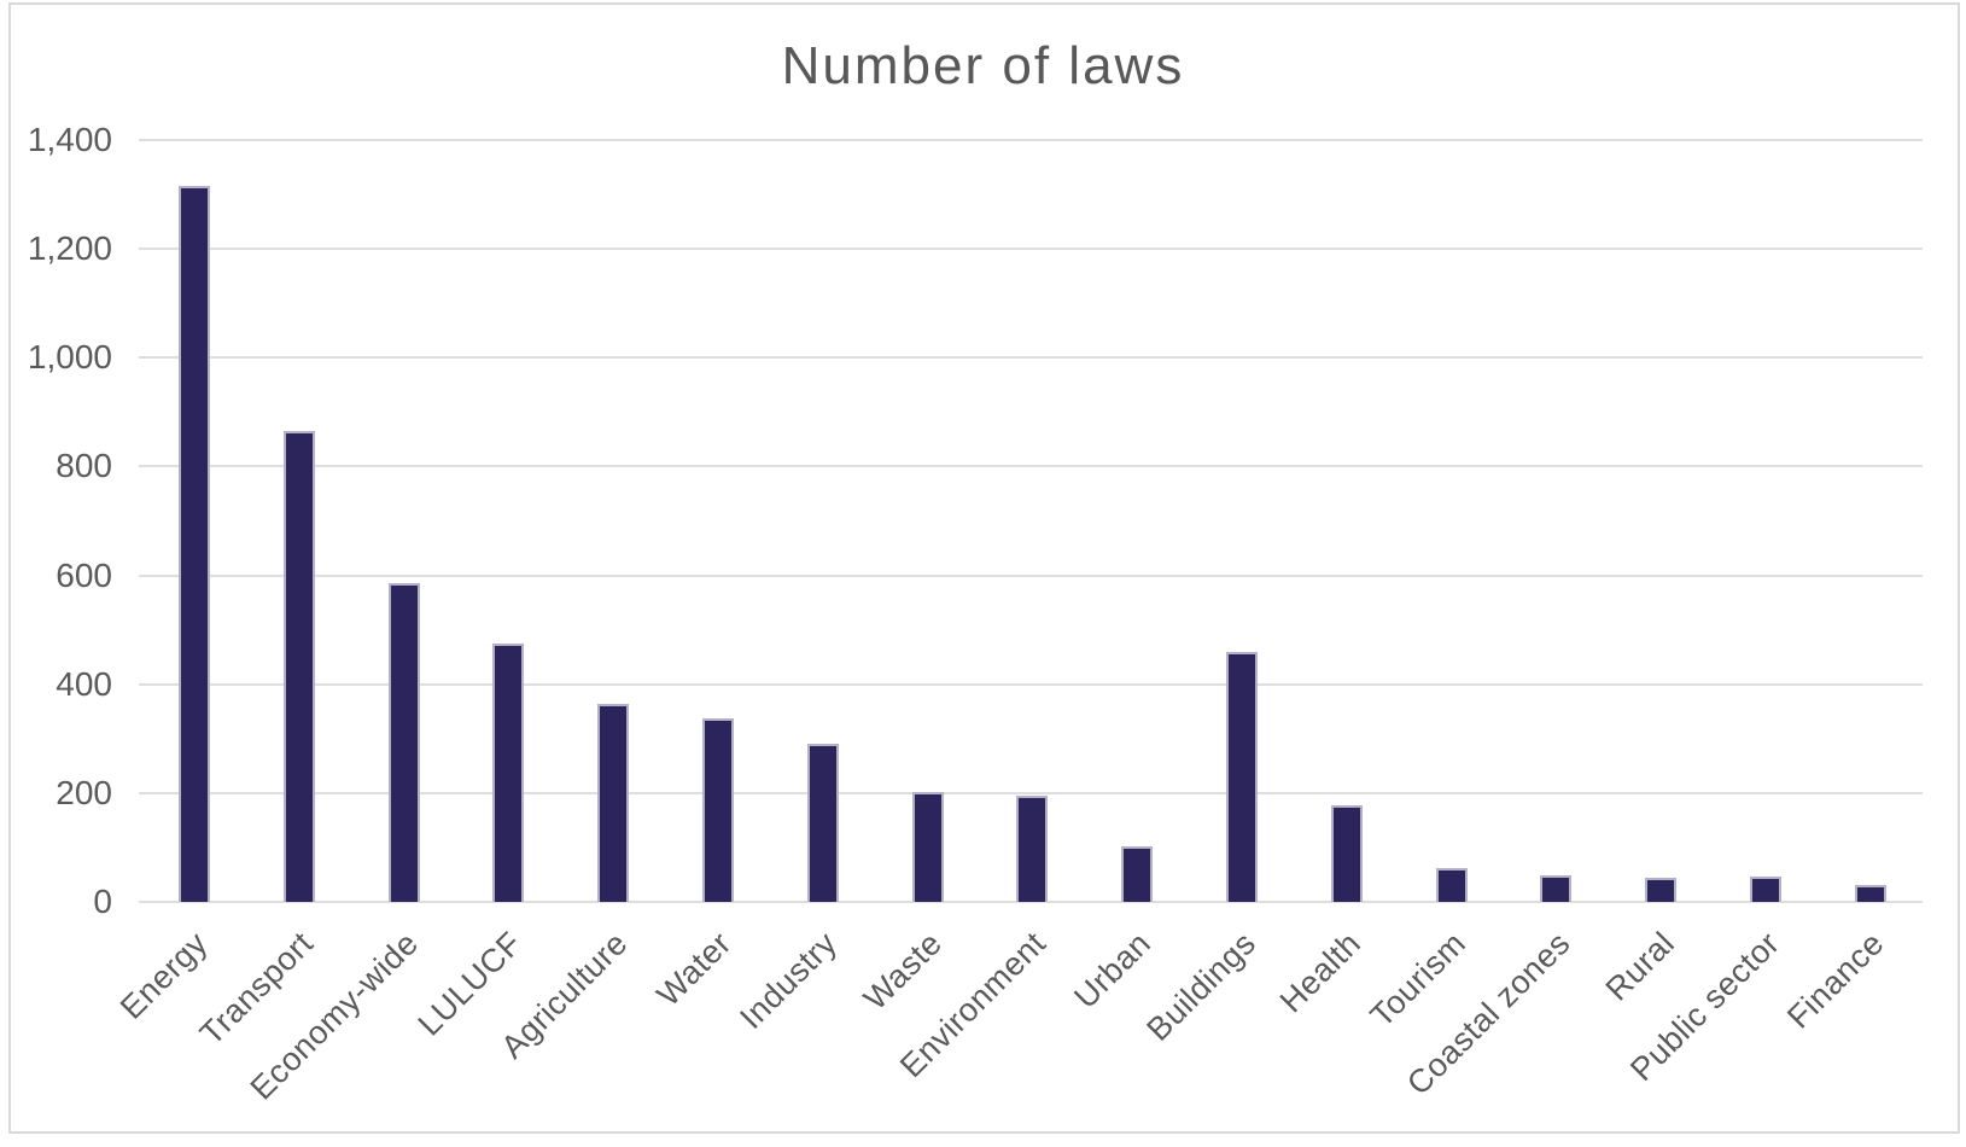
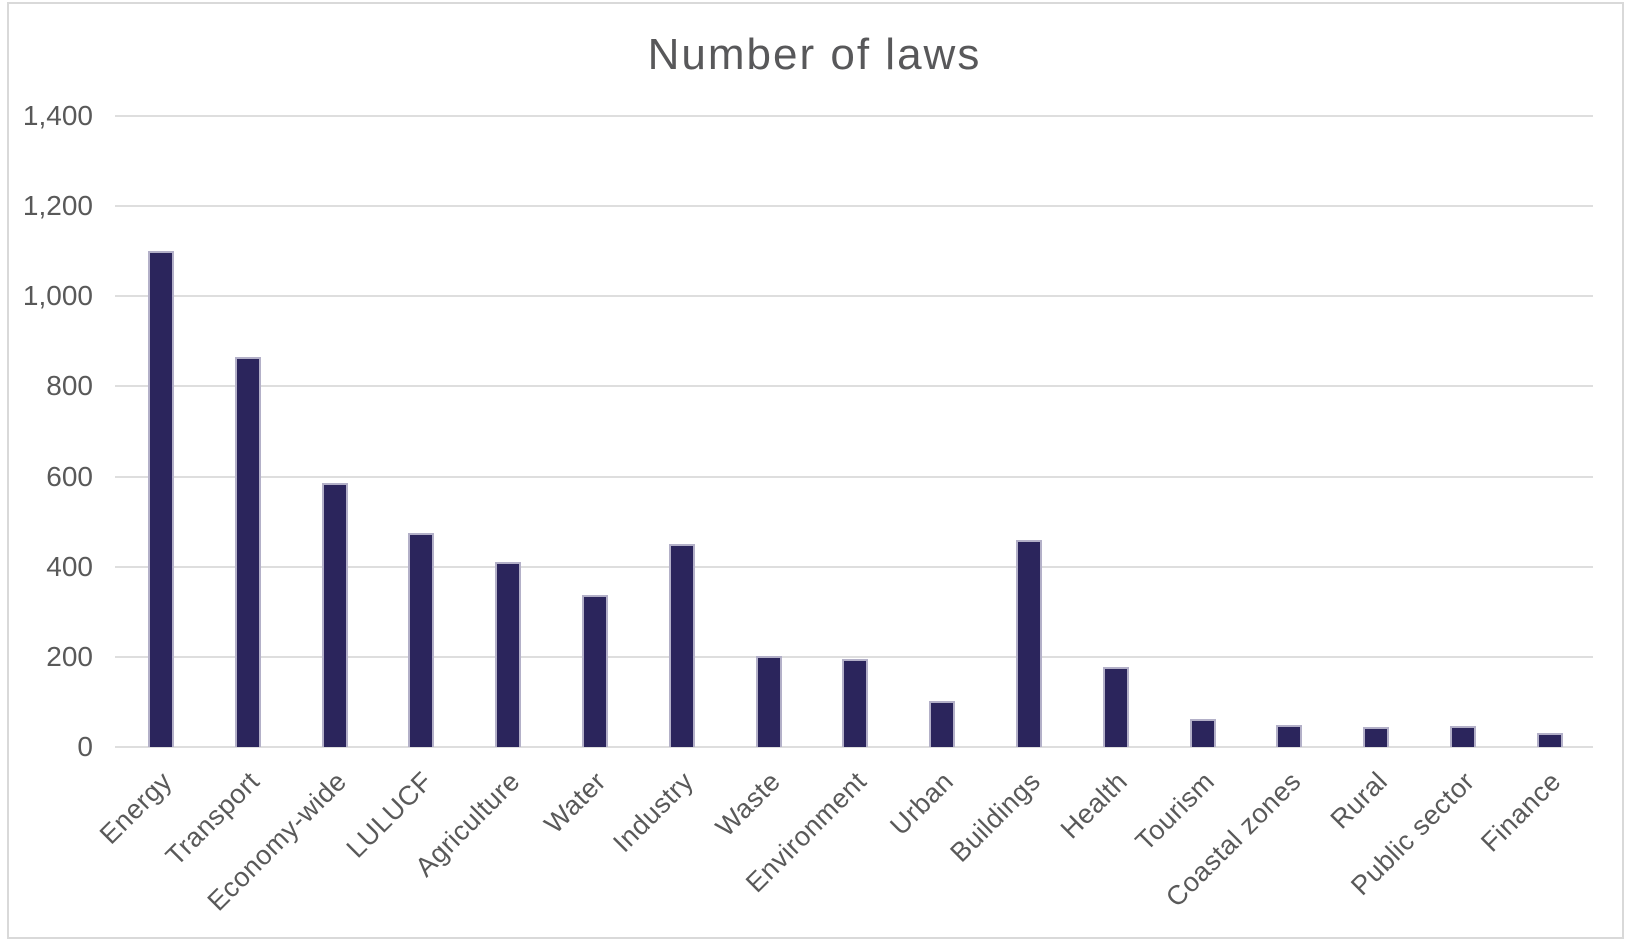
Energy: 1320 -> 1100
Agriculture: 360 -> 410
Industry: 290 -> 450
